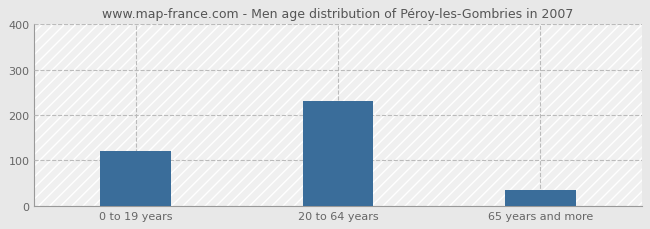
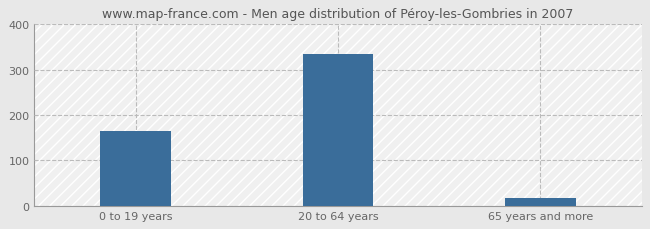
0 to 19 years: 120 -> 165
20 to 64 years: 230 -> 335
65 years and more: 35 -> 18
